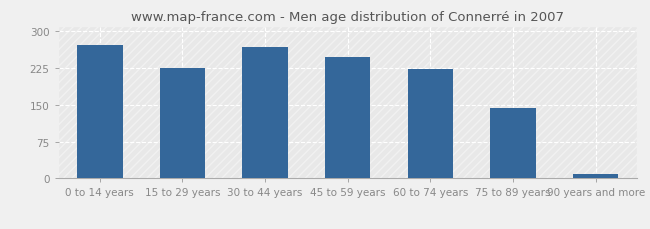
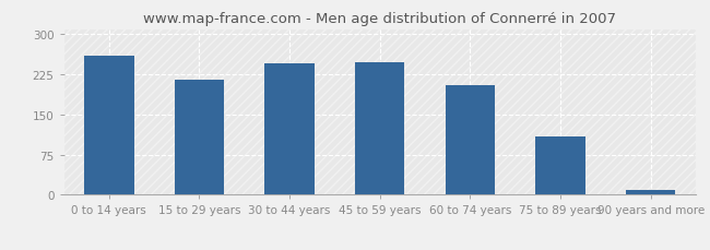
0 to 14 years: 272 -> 260
15 to 29 years: 226 -> 215
30 to 44 years: 268 -> 245
60 to 74 years: 224 -> 205
75 to 89 years: 143 -> 110
